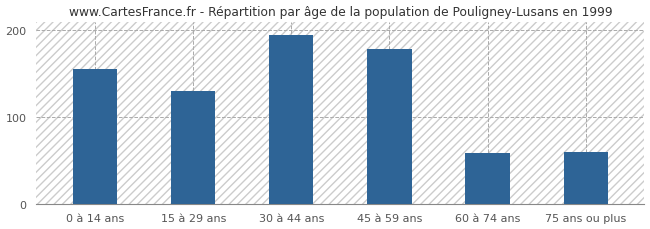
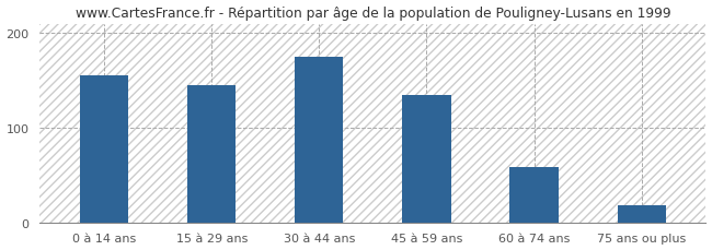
15 à 29 ans: 130 -> 145
30 à 44 ans: 194 -> 175
45 à 59 ans: 178 -> 135
75 ans ou plus: 60 -> 18
